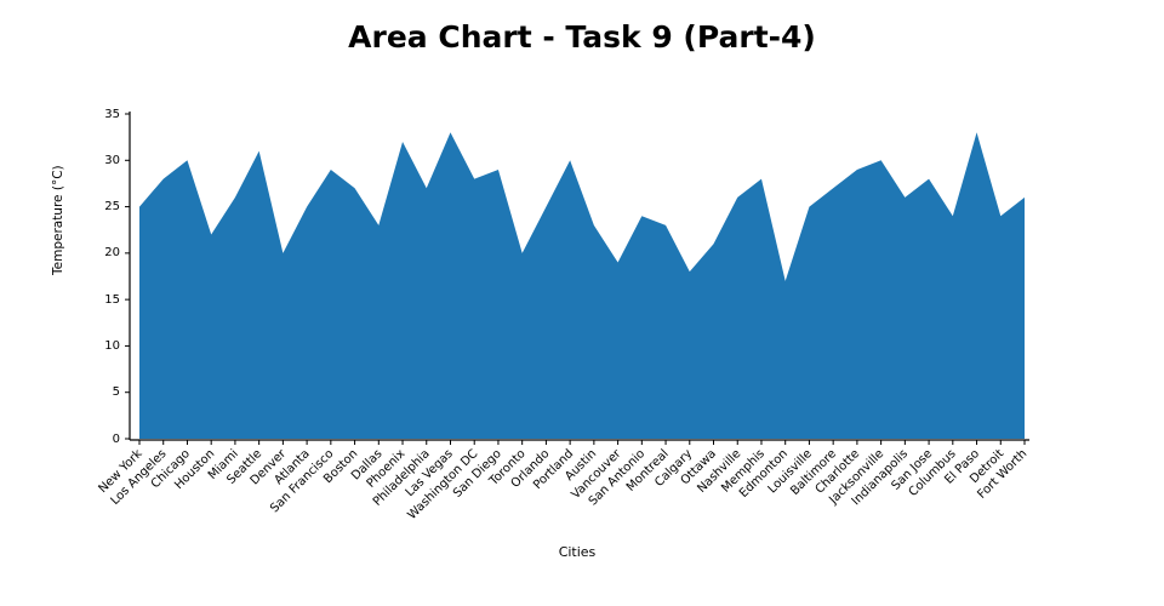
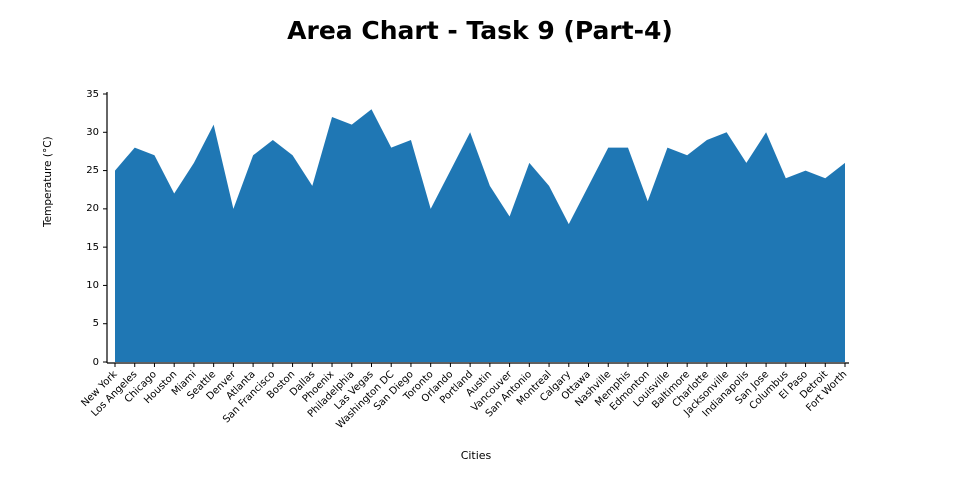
Chicago: 30 -> 27
Atlanta: 25 -> 27
Philadelphia: 27 -> 31
San Antonio: 24 -> 26
Ottawa: 21 -> 23
Nashville: 26 -> 28
Edmonton: 17 -> 21
Louisville: 25 -> 28
San Jose: 28 -> 30
El Paso: 33 -> 25
